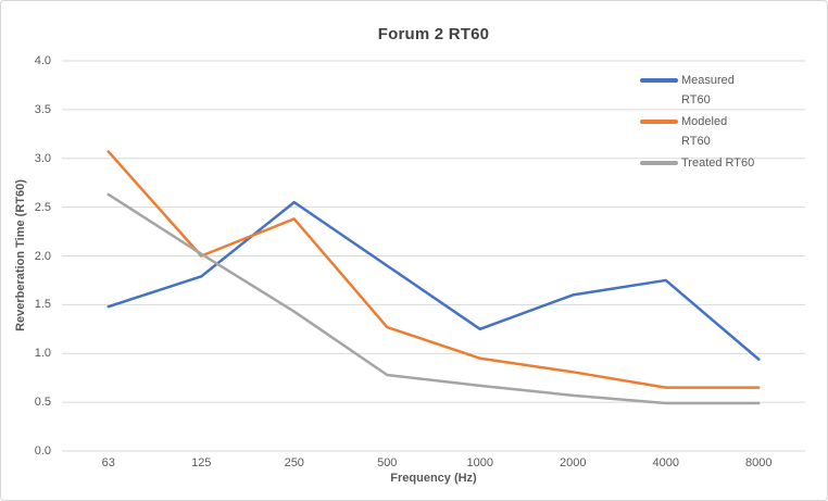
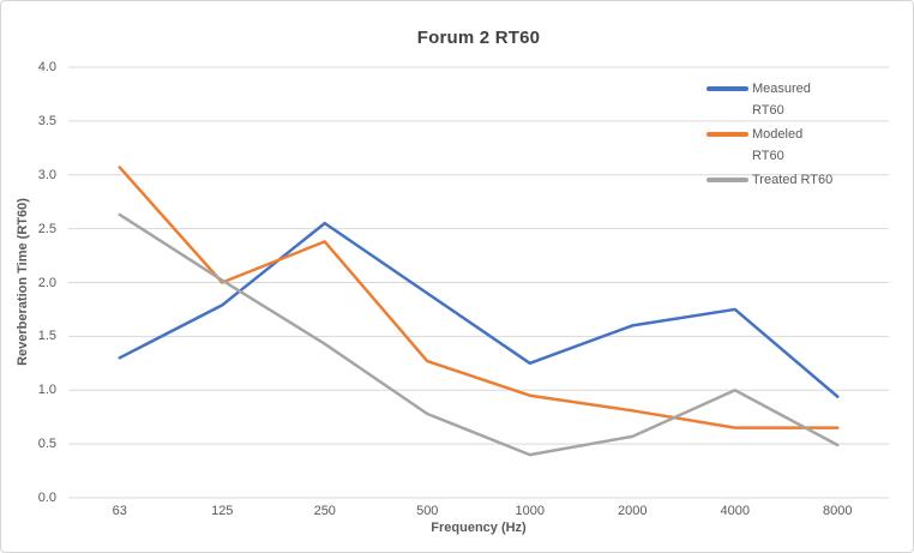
Measured RT60/63: 1.5 -> 1.3
Treated RT60/1000: 0.7 -> 0.4
Treated RT60/4000: 0.5 -> 1.0
